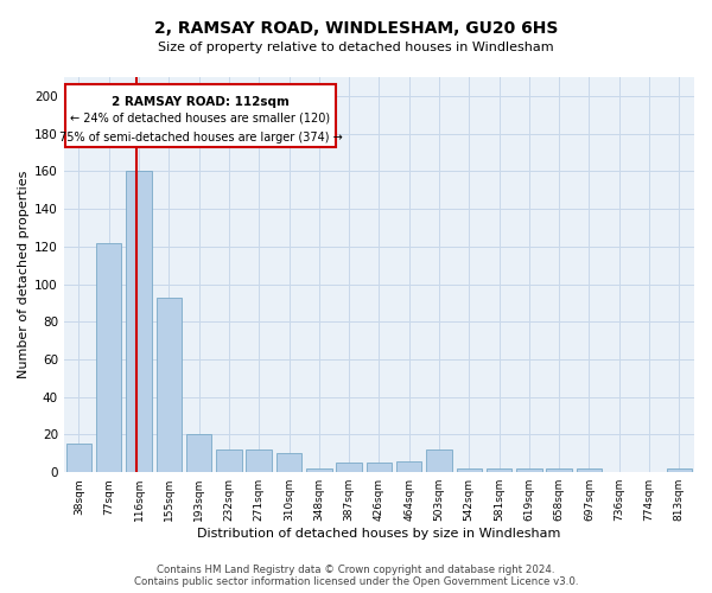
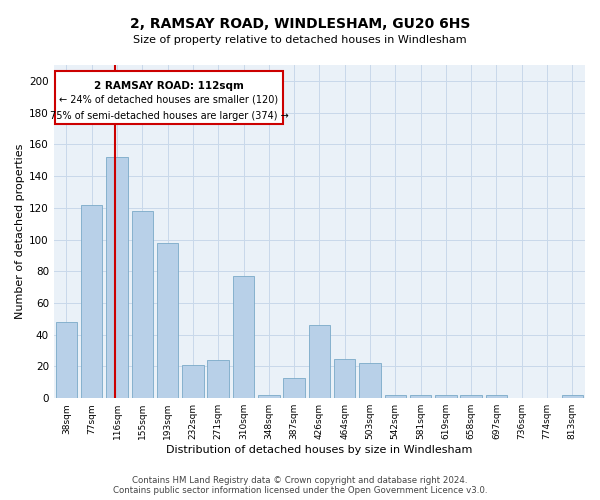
38sqm: 15 -> 48
116sqm: 160 -> 152
155sqm: 93 -> 118
193sqm: 20 -> 98
232sqm: 12 -> 21
271sqm: 12 -> 24
310sqm: 10 -> 77
387sqm: 5 -> 13
426sqm: 5 -> 46
464sqm: 6 -> 25
503sqm: 12 -> 22
